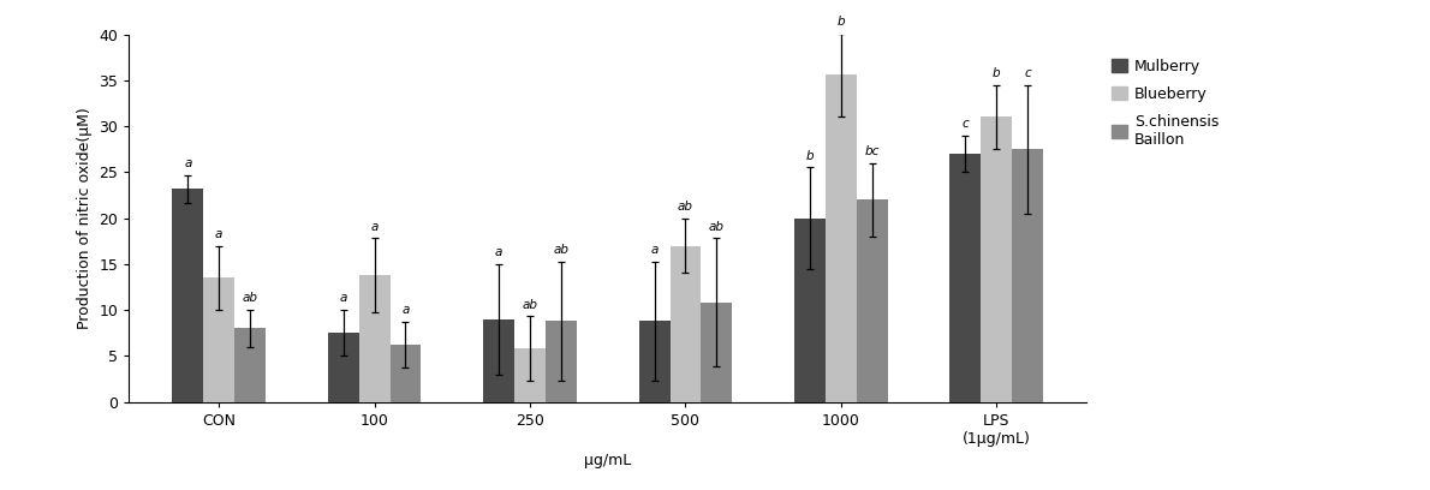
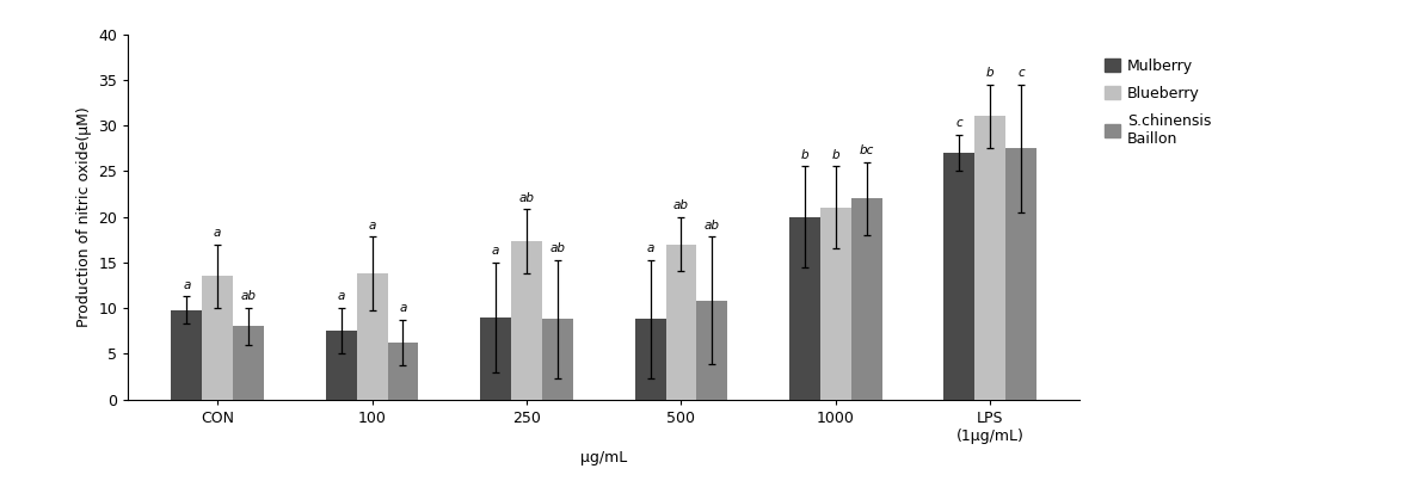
Mulberry/CON: 23.2 -> 9.8
Blueberry/250: 5.8 -> 17.3
Blueberry/1000: 35.6 -> 21.0
